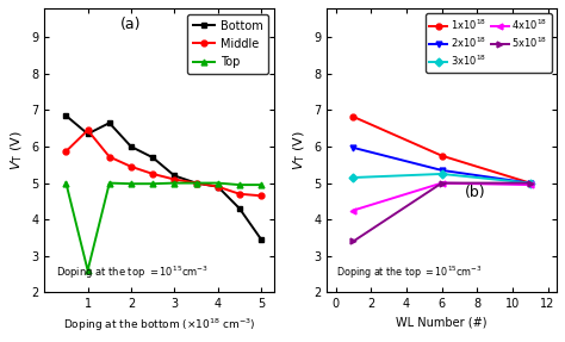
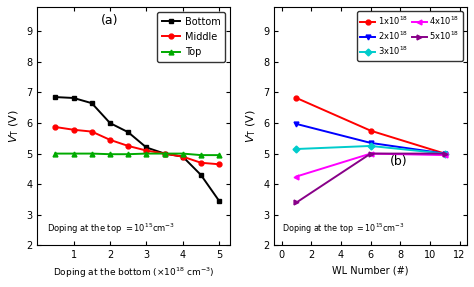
Bottom/1: 6.35 -> 6.82
Middle/1: 6.45 -> 5.78
Top/1: 2.60 -> 5.00
